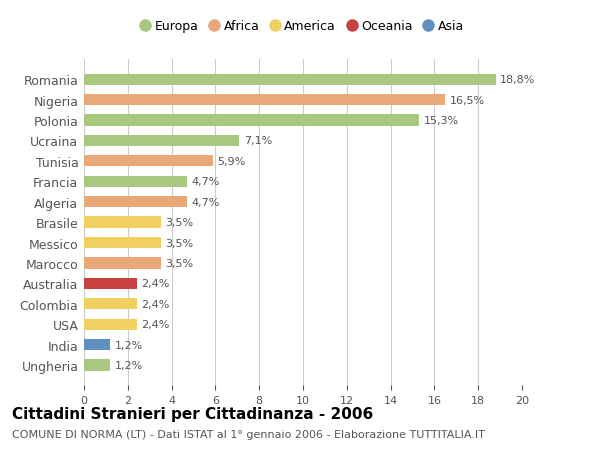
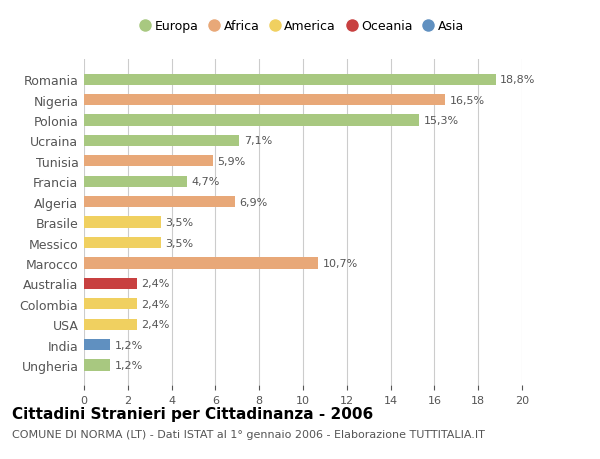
Algeria: 4,7% -> 6,9%
Marocco: 3,5% -> 10,7%
